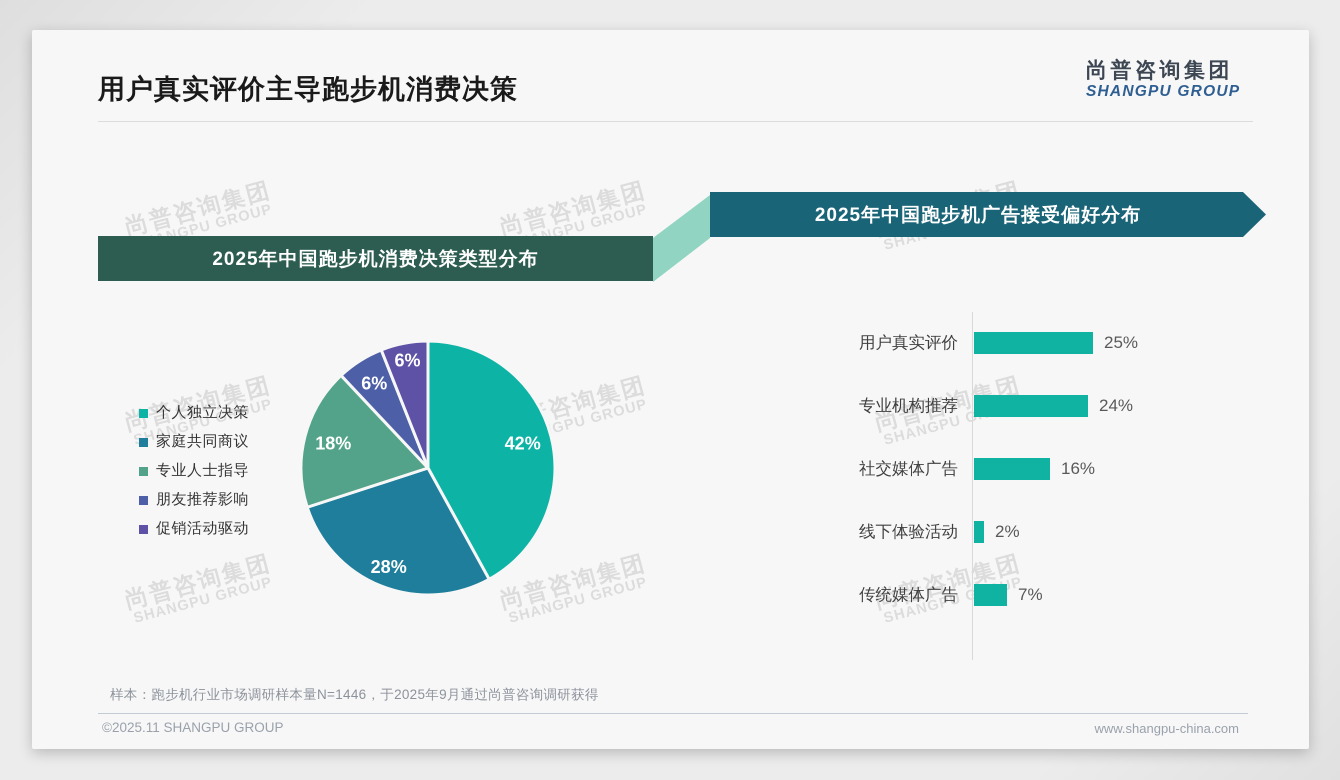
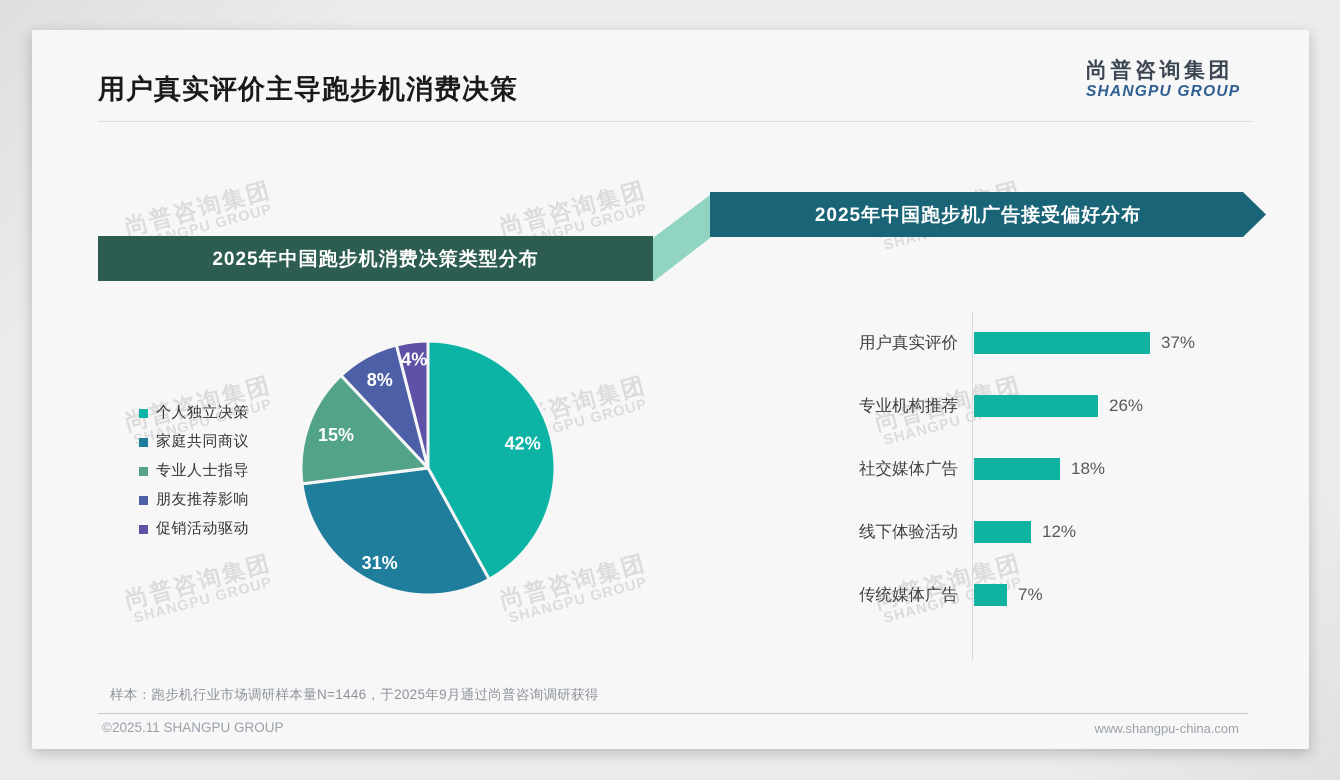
2025年中国跑步机消费决策类型分布/家庭共同商议: 28% -> 31%
2025年中国跑步机消费决策类型分布/专业人士指导: 18% -> 15%
2025年中国跑步机消费决策类型分布/朋友推荐影响: 6% -> 8%
2025年中国跑步机消费决策类型分布/促销活动驱动: 6% -> 4%
2025年中国跑步机广告接受偏好分布/用户真实评价: 25% -> 37%
2025年中国跑步机广告接受偏好分布/专业机构推荐: 24% -> 26%
2025年中国跑步机广告接受偏好分布/社交媒体广告: 16% -> 18%
2025年中国跑步机广告接受偏好分布/线下体验活动: 2% -> 12%
